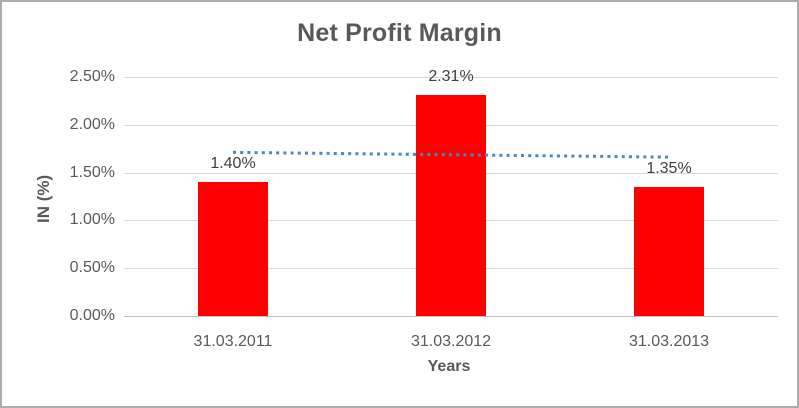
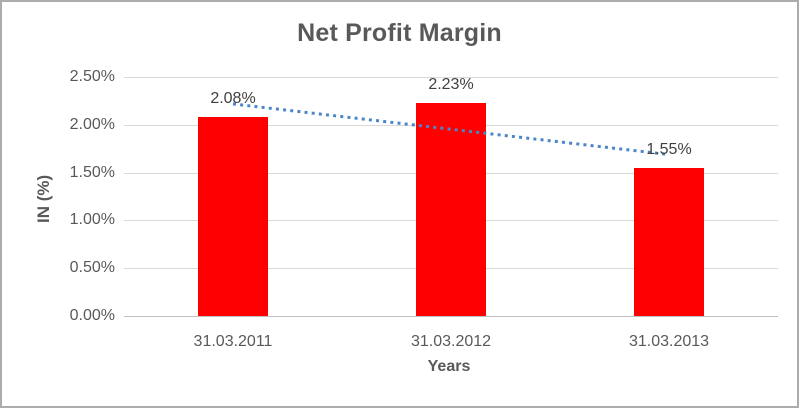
31.03.2011: 1.40% -> 2.08%
31.03.2012: 2.31% -> 2.23%
31.03.2013: 1.35% -> 1.55%
